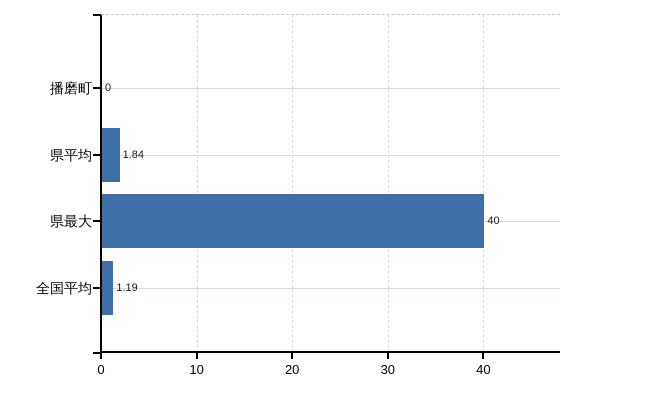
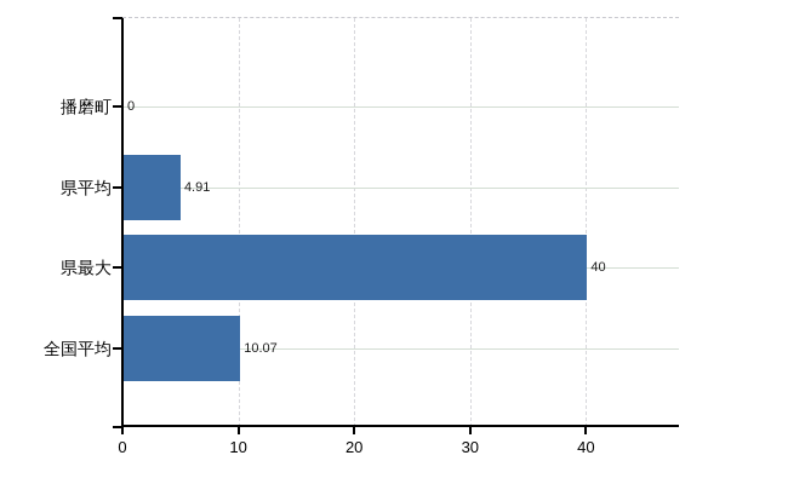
県平均: 1.84 -> 4.91
全国平均: 1.19 -> 10.07
